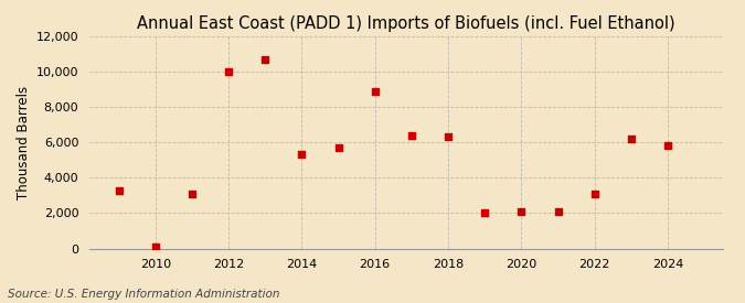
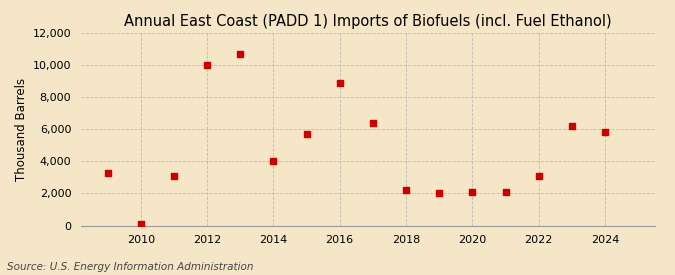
2014: 5,300 -> 4,000
2018: 6,300 -> 2,200
